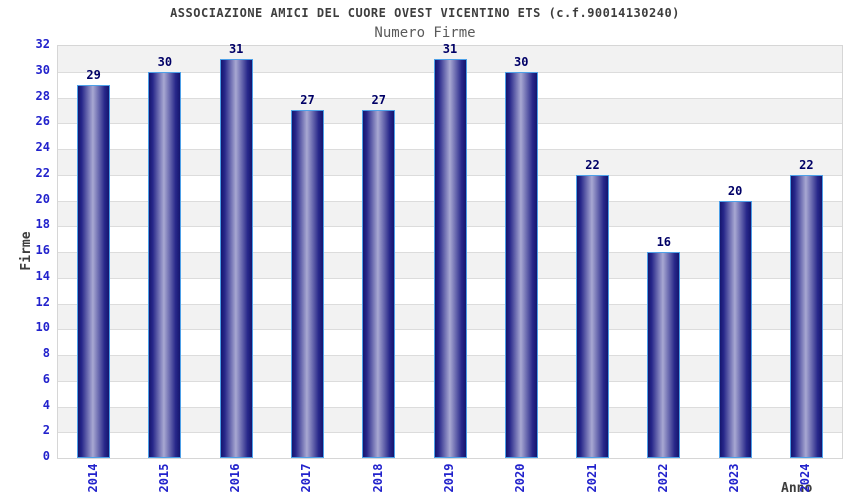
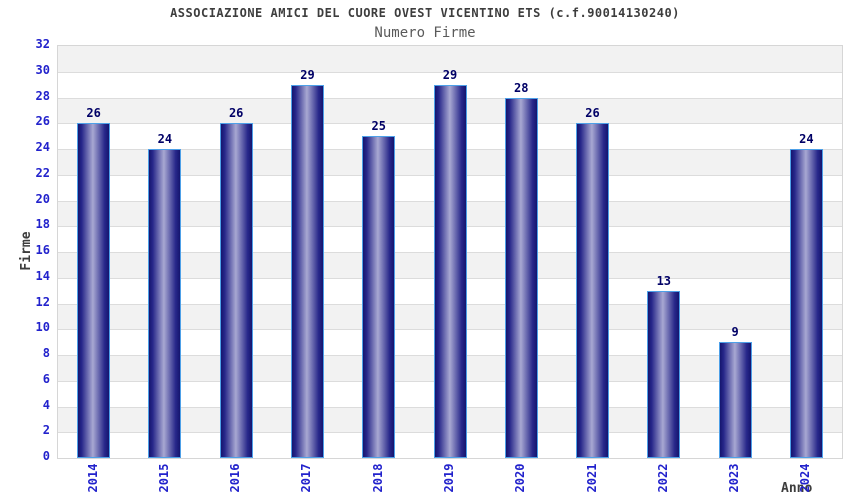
2014: 29 -> 26
2015: 30 -> 24
2016: 31 -> 26
2017: 27 -> 29
2018: 27 -> 25
2019: 31 -> 29
2020: 30 -> 28
2021: 22 -> 26
2022: 16 -> 13
2023: 20 -> 9
2024: 22 -> 24
